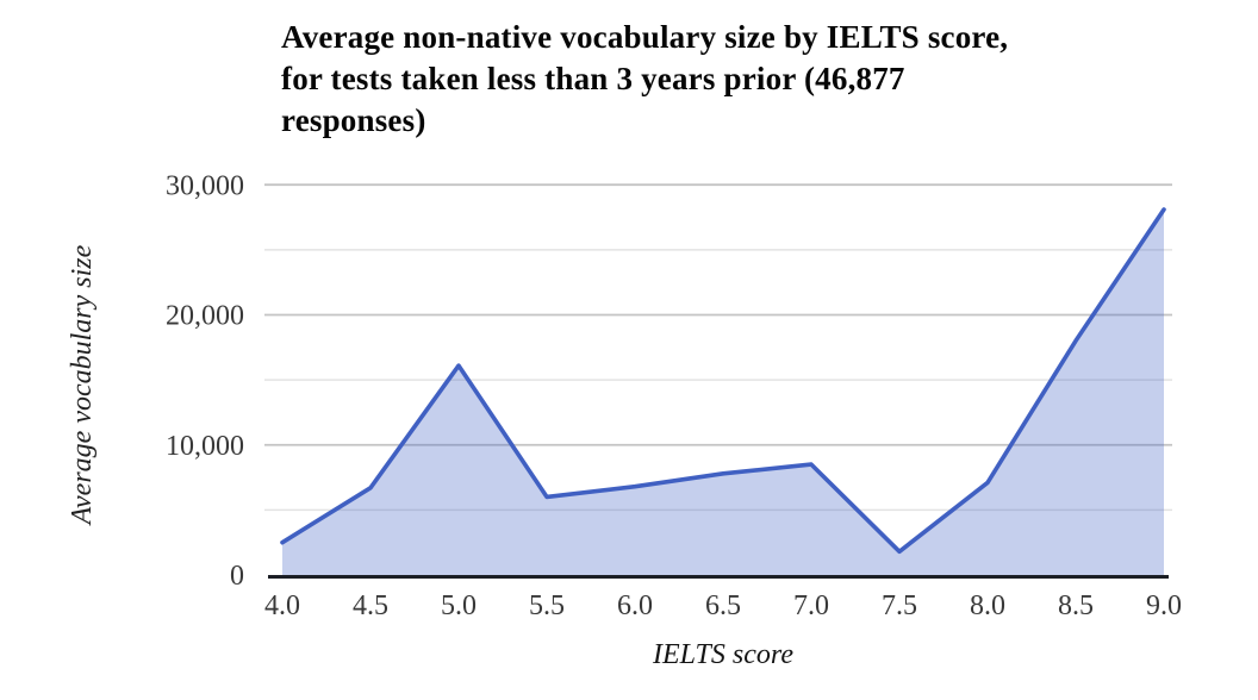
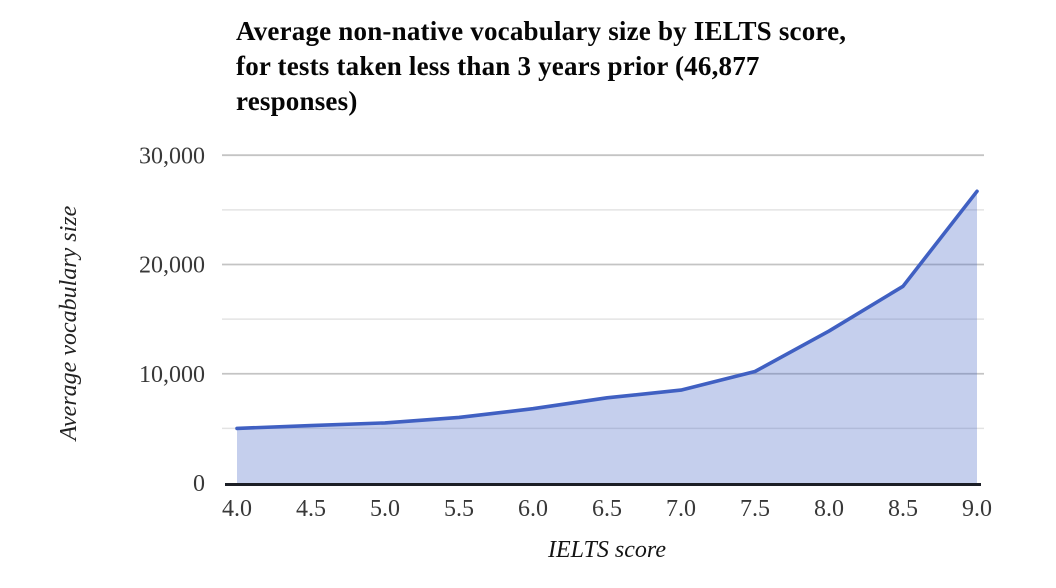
4.0: 2500 -> 5000
4.5: 6700 -> 5200
5.0: 16100 -> 5500
7.5: 1800 -> 10200
8.0: 7100 -> 13900
9.0: 28100 -> 26700
